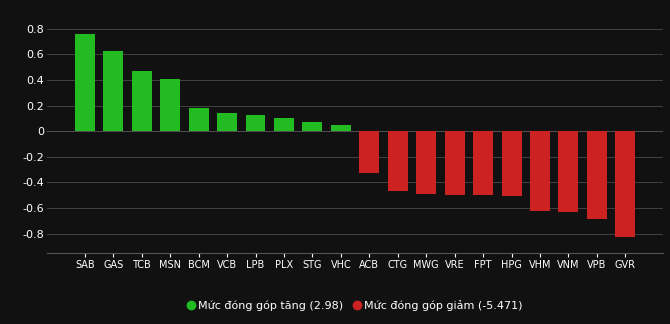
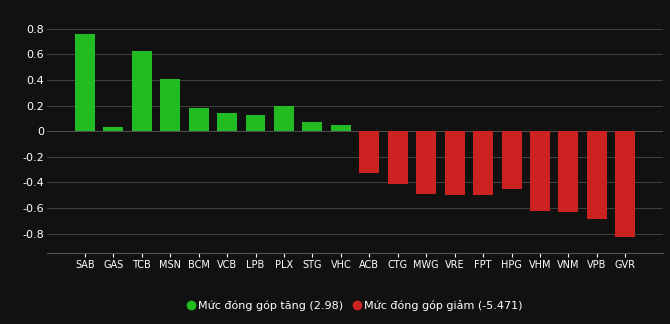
GAS: 0.63 -> 0.03
TCB: 0.47 -> 0.63
PLX: 0.10 -> 0.20
CTG: -0.47 -> -0.41
HPG: -0.51 -> -0.45
